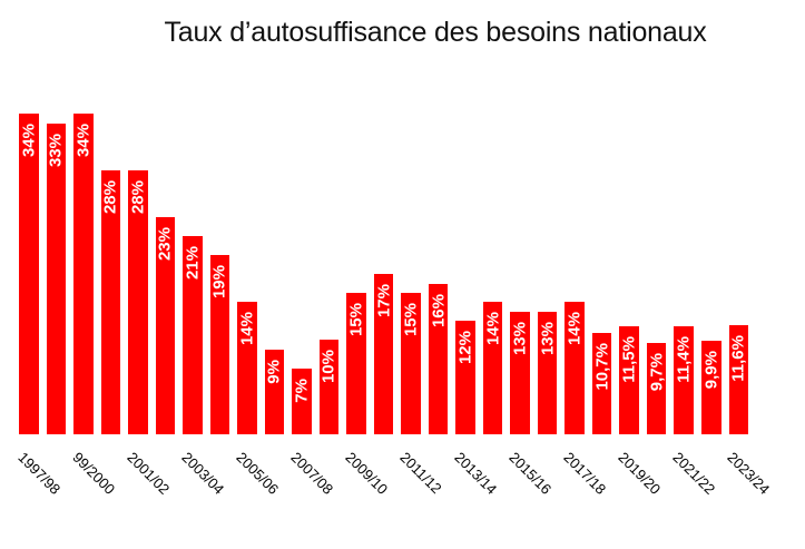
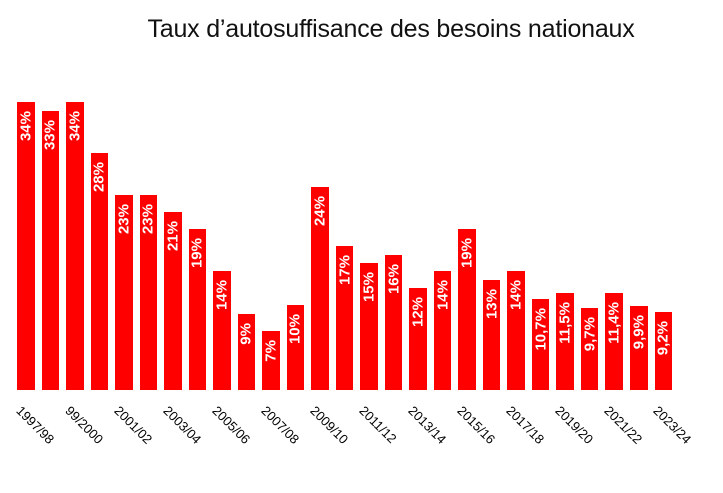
2001/02: 28% -> 23%
2009/10: 15% -> 24%
2015/16: 13% -> 19%
2023/24: 11,6% -> 9,2%
